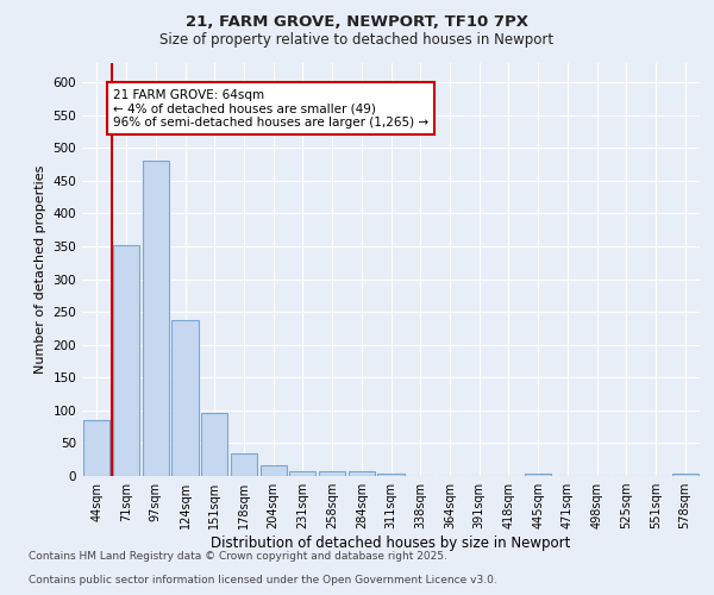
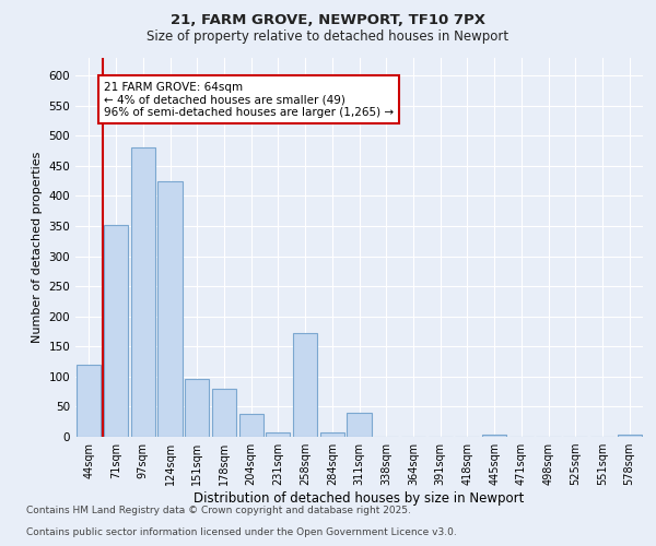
44sqm: 85 -> 120
124sqm: 237 -> 424
178sqm: 35 -> 80
204sqm: 16 -> 38
258sqm: 7 -> 172
311sqm: 3 -> 40
